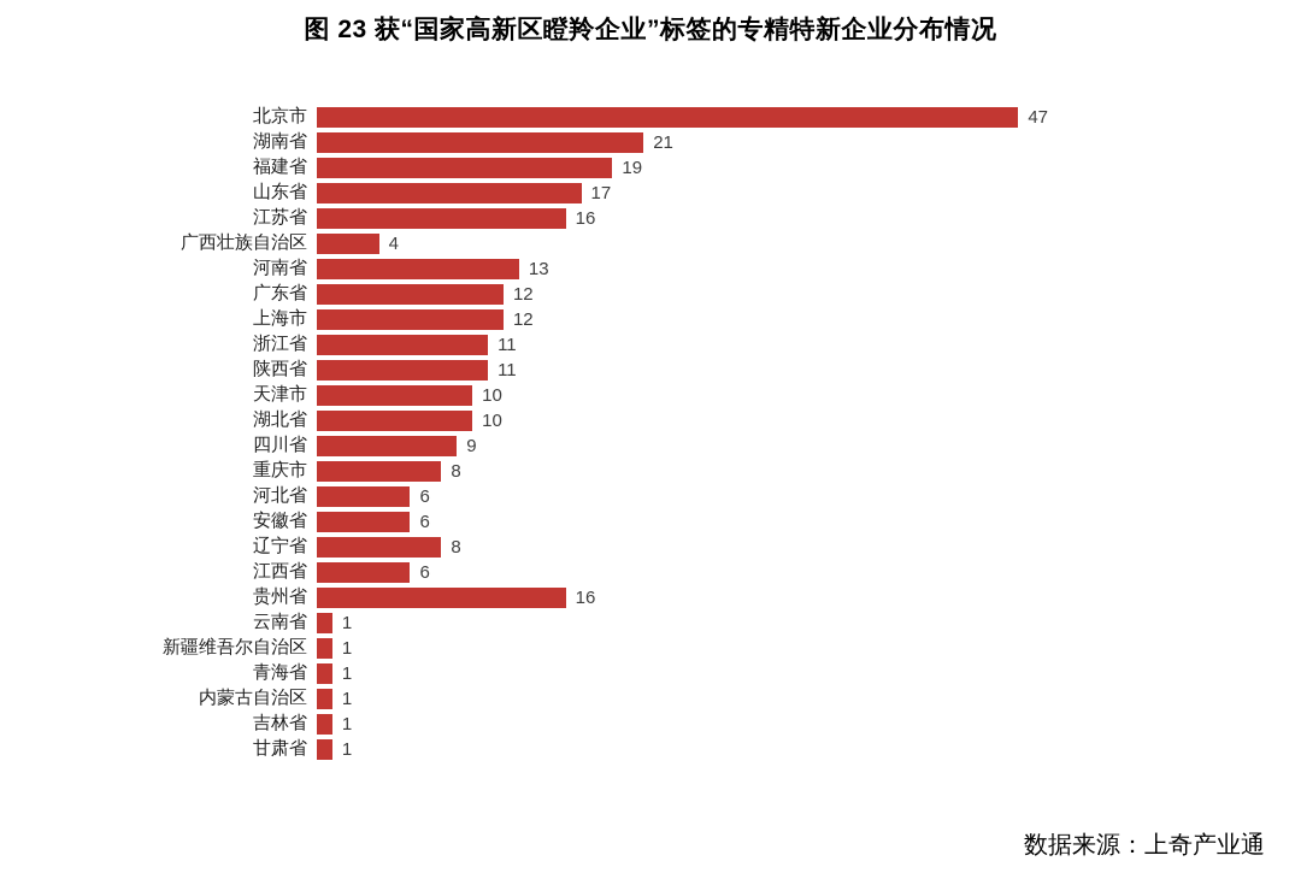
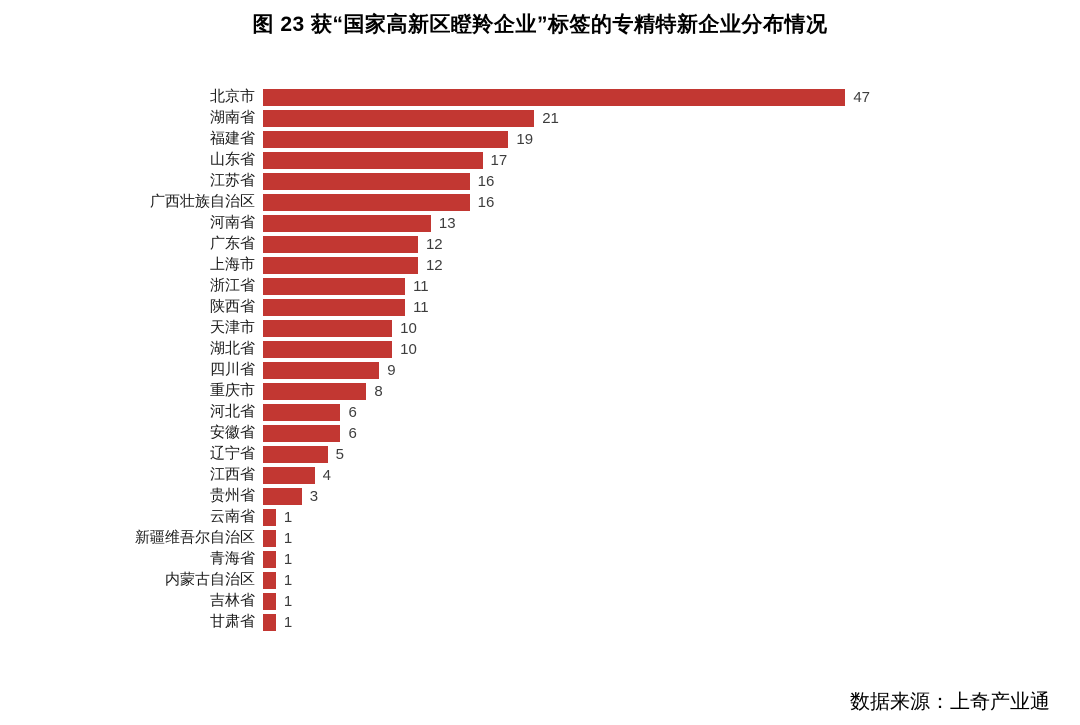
广西壮族自治区: 4 -> 16
辽宁省: 8 -> 5
江西省: 6 -> 4
贵州省: 16 -> 3
